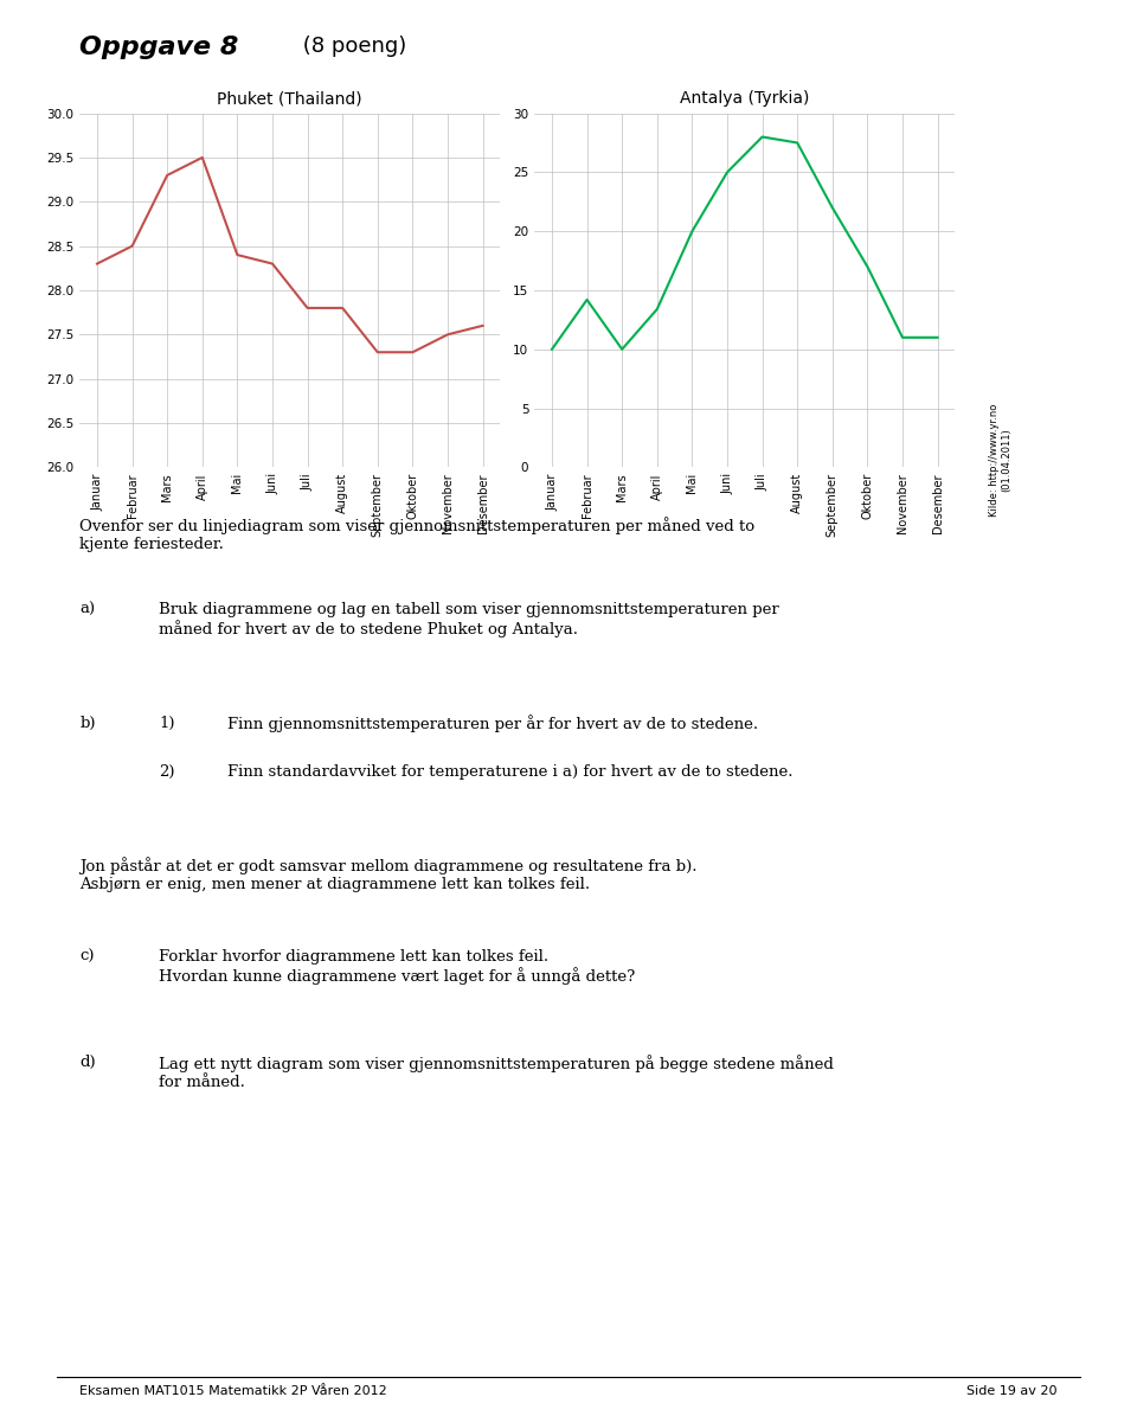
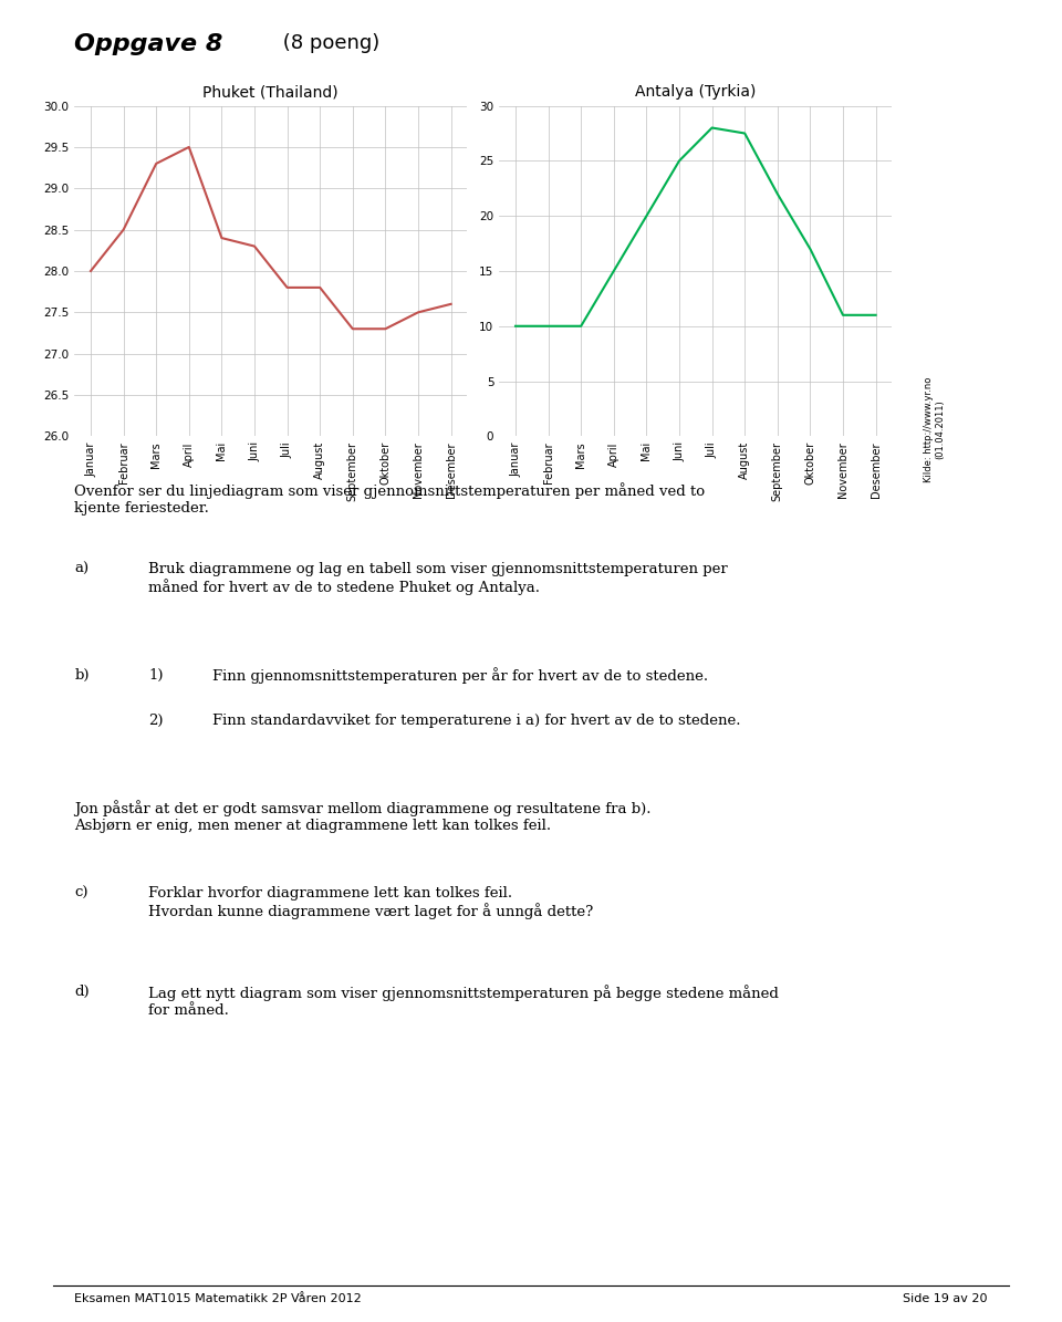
Phuket (Thailand)/Januar: 28.3 -> 28.0
Antalya (Tyrkia)/Februar: 14.2 -> 10.0
Antalya (Tyrkia)/April: 13.4 -> 15.0
